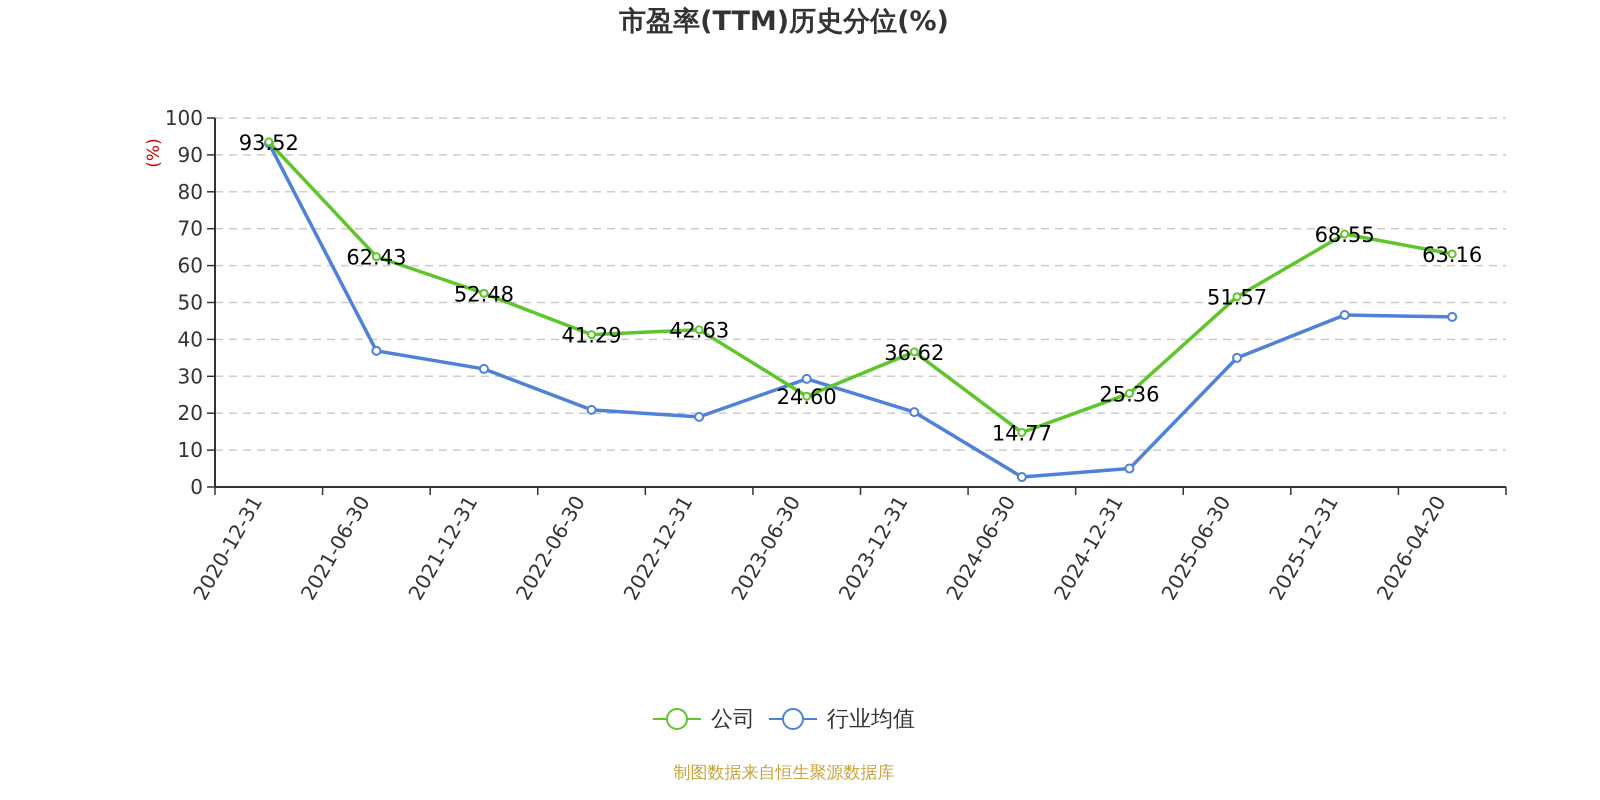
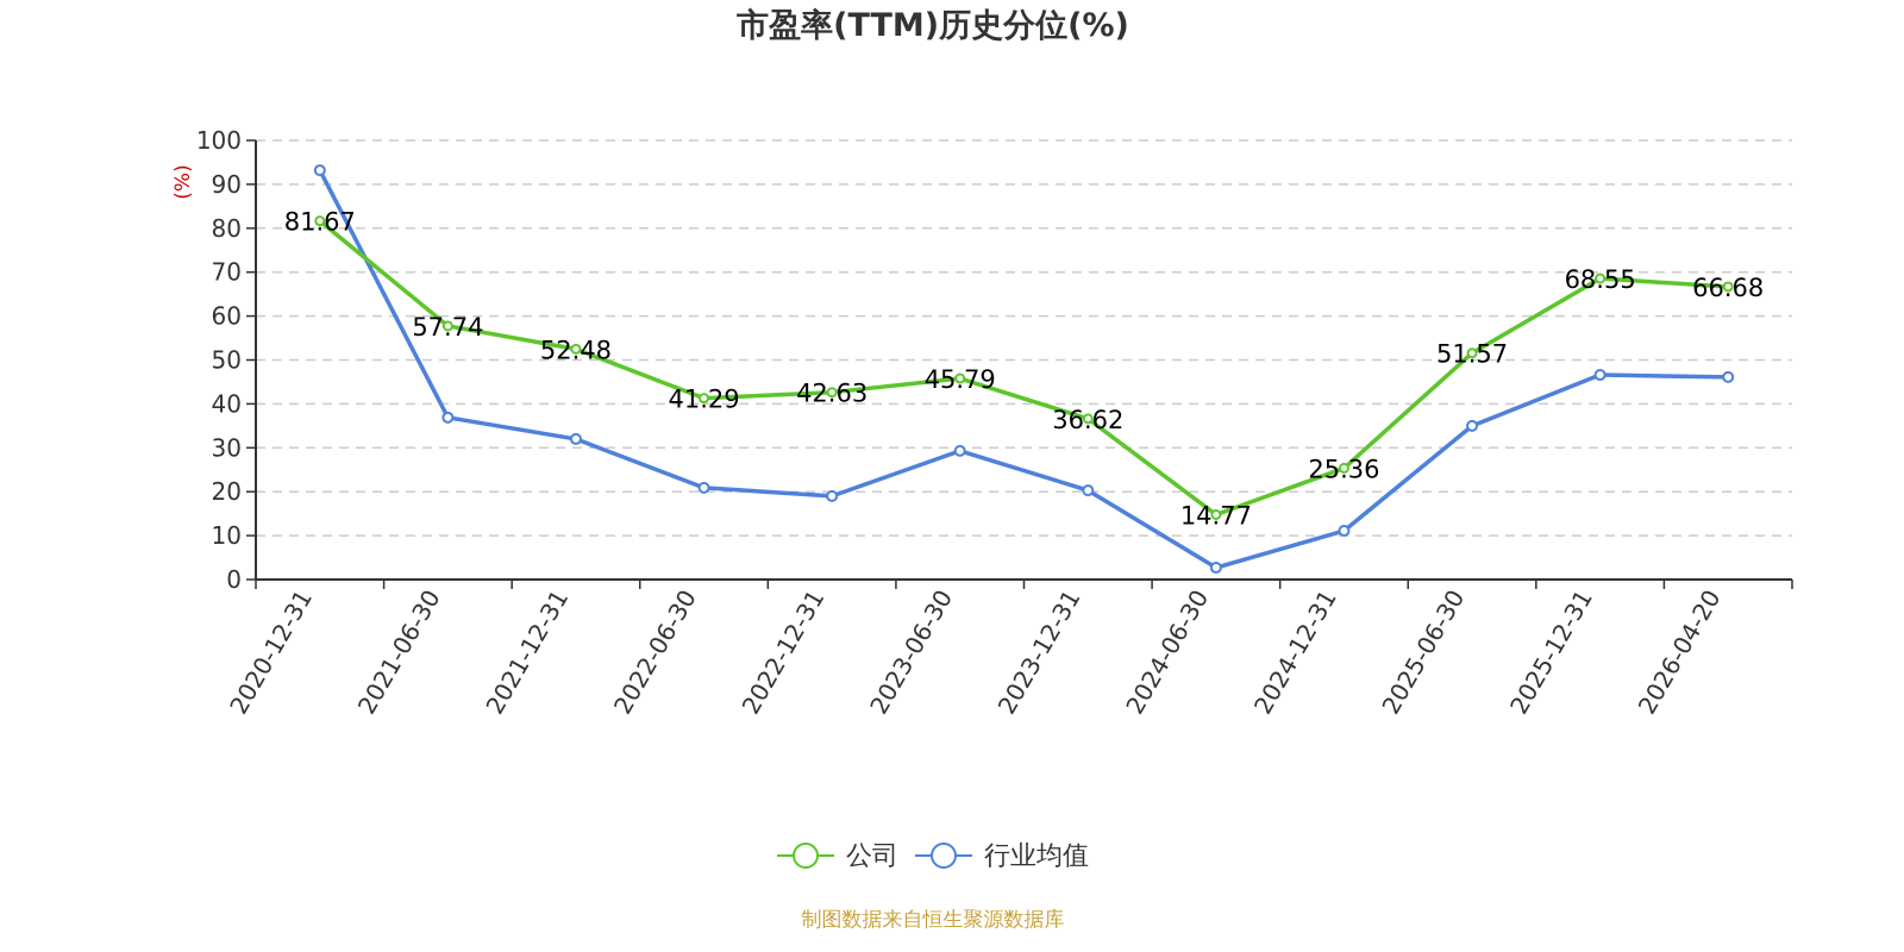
公司/2020-12-31: 93.52 -> 81.67
公司/2021-06-30: 62.43 -> 57.74
公司/2023-06-30: 24.60 -> 45.79
行业均值/2024-12-31: 5 -> 11
公司/2026-04-20: 63.16 -> 66.68
